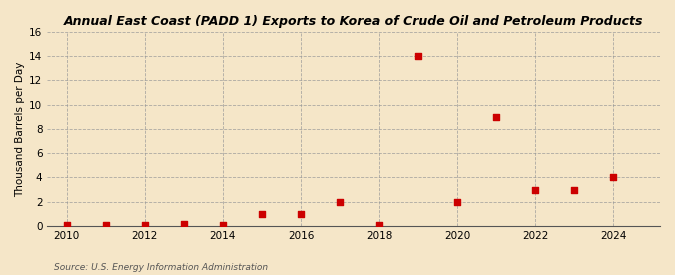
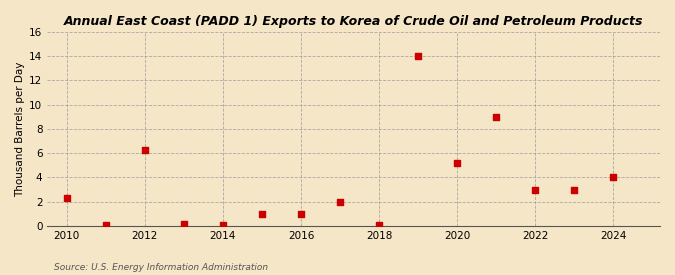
2010: 0.1 -> 2.3
2012: 0.1 -> 6.3
2020: 2.0 -> 5.2
